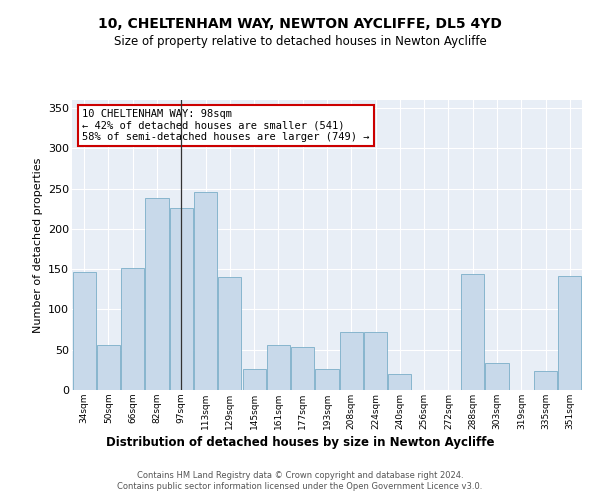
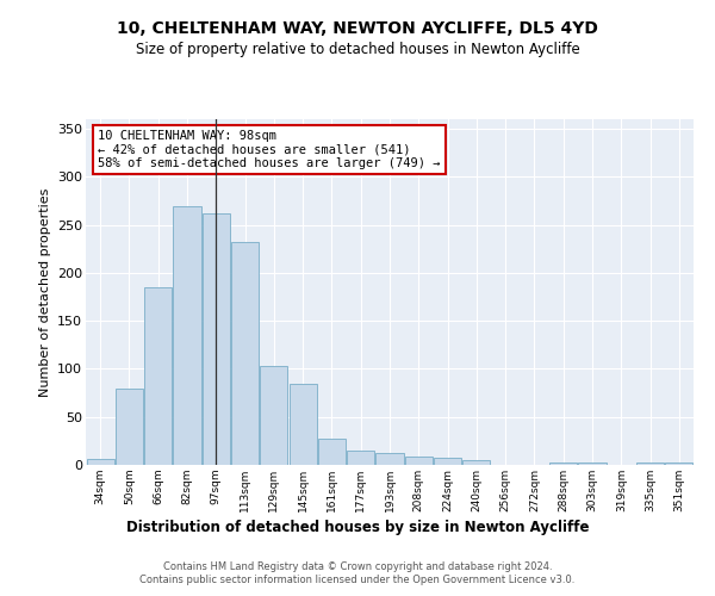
34sqm: 146 -> 6
50sqm: 56 -> 80
66sqm: 152 -> 185
82sqm: 238 -> 270
97sqm: 226 -> 262
113sqm: 246 -> 232
129sqm: 140 -> 103
145sqm: 26 -> 85
161sqm: 56 -> 27
177sqm: 54 -> 15
193sqm: 26 -> 12
208sqm: 72 -> 9
224sqm: 72 -> 7
240sqm: 20 -> 5
288sqm: 144 -> 3
303sqm: 34 -> 3
335sqm: 24 -> 3
351sqm: 142 -> 3
